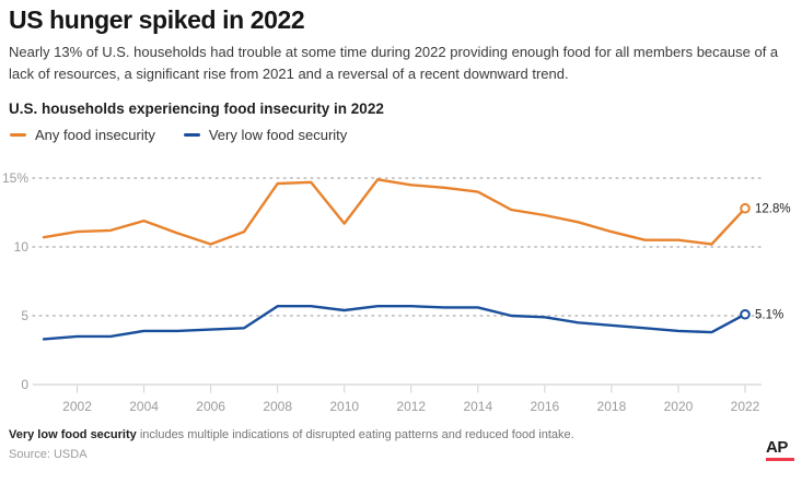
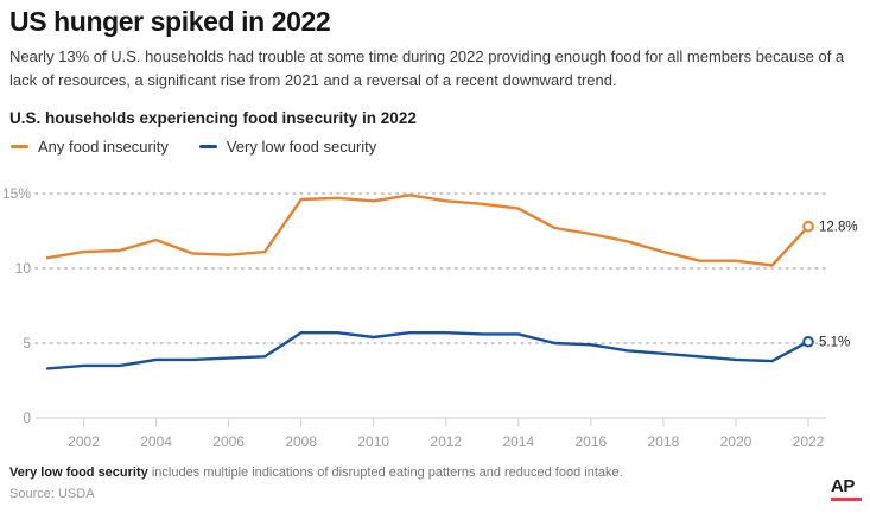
Any food insecurity/2006: 10.2% -> 10.9%
Any food insecurity/2010: 11.7% -> 14.5%
